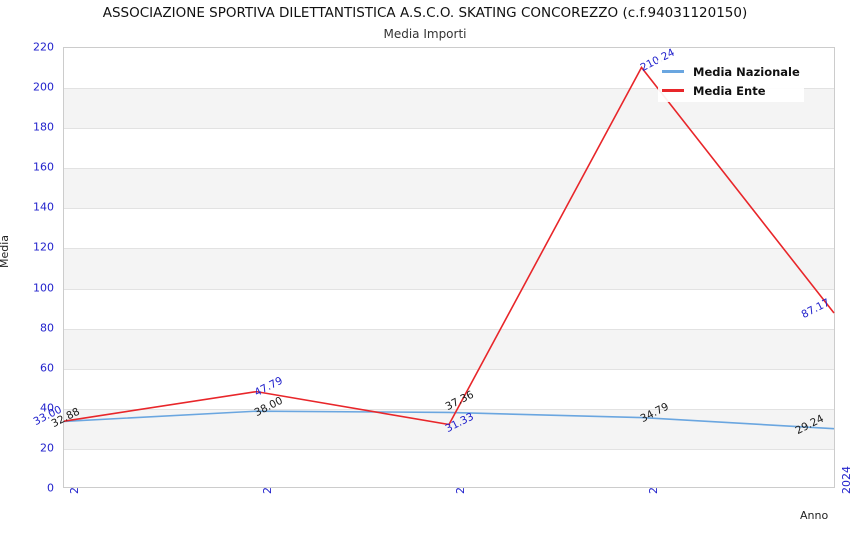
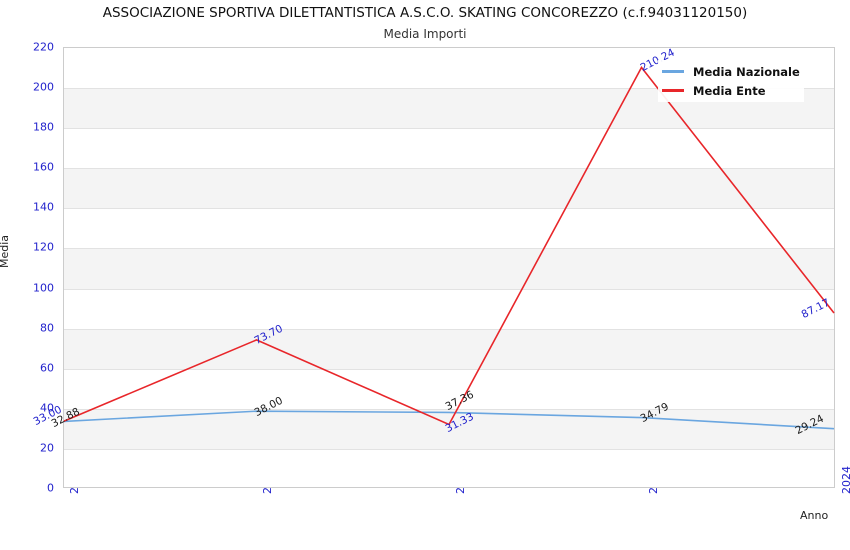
Media Ente/2021: 47.79 -> 73.70
